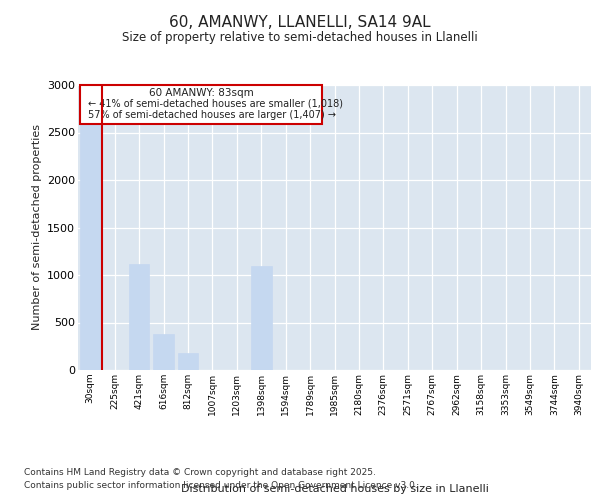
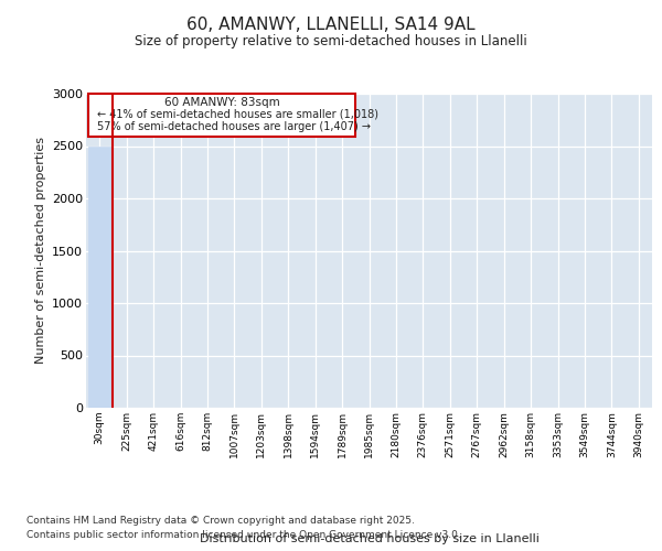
30sqm: 2620 -> 2500
421sqm: 1120 -> 0
616sqm: 380 -> 0
812sqm: 180 -> 0
1398sqm: 1100 -> 0
